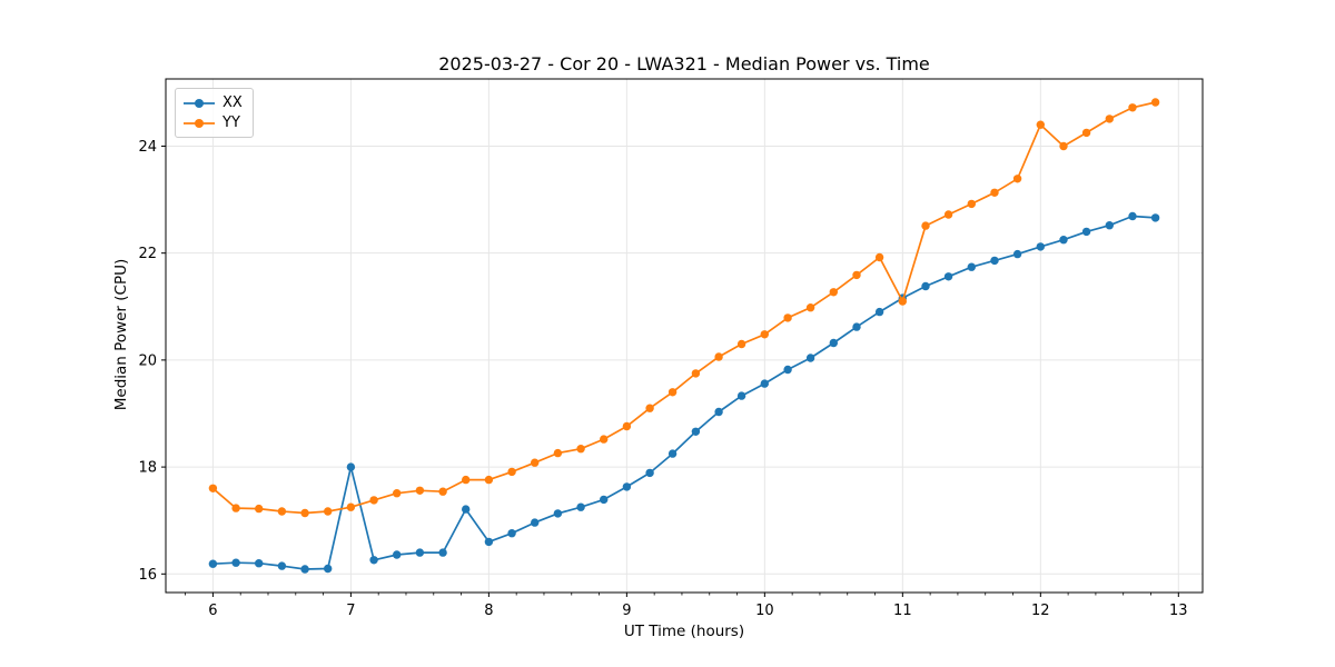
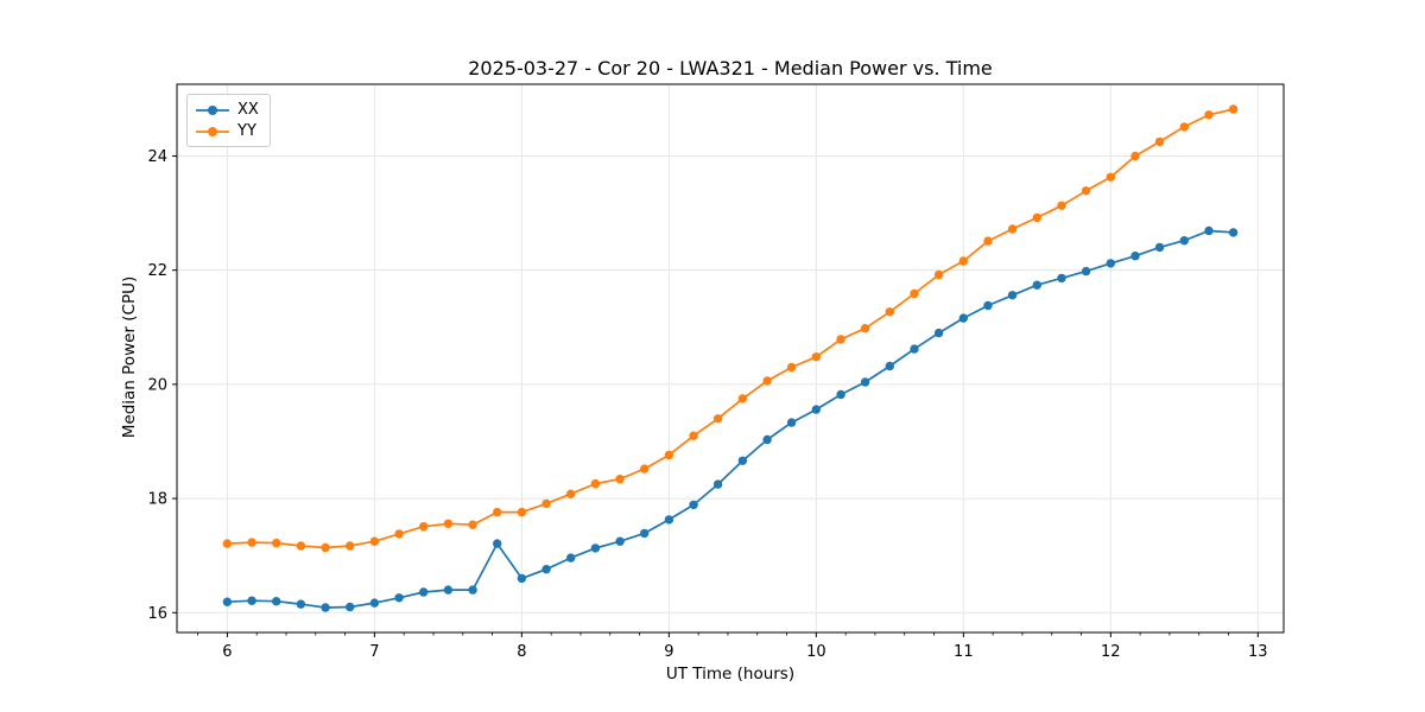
YY/6: 17.6 -> 17.2
XX/7: 18.0 -> 16.2
YY/11: 21.1 -> 22.2
YY/12: 24.4 -> 23.6
